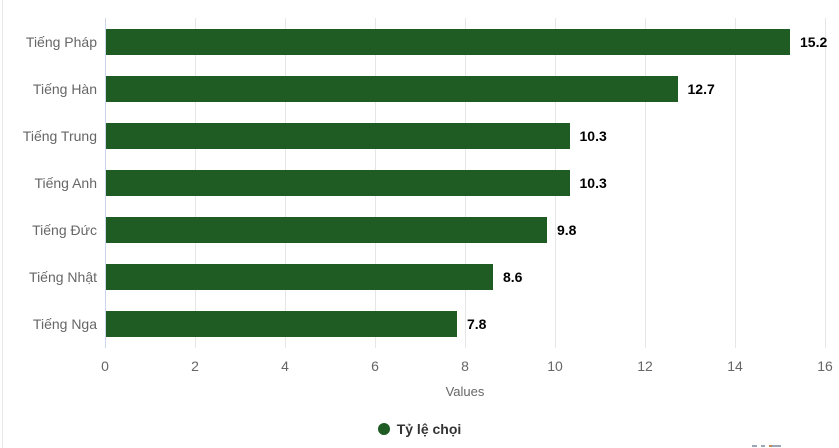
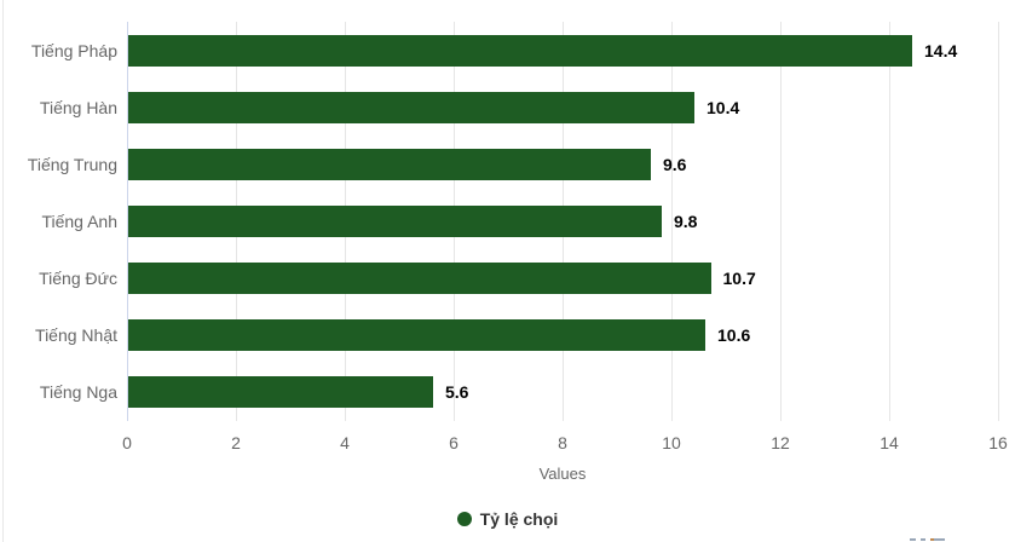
Tiếng Pháp: 15.2 -> 14.4
Tiếng Hàn: 12.7 -> 10.4
Tiếng Trung: 10.3 -> 9.6
Tiếng Anh: 10.3 -> 9.8
Tiếng Đức: 9.8 -> 10.7
Tiếng Nhật: 8.6 -> 10.6
Tiếng Nga: 7.8 -> 5.6
